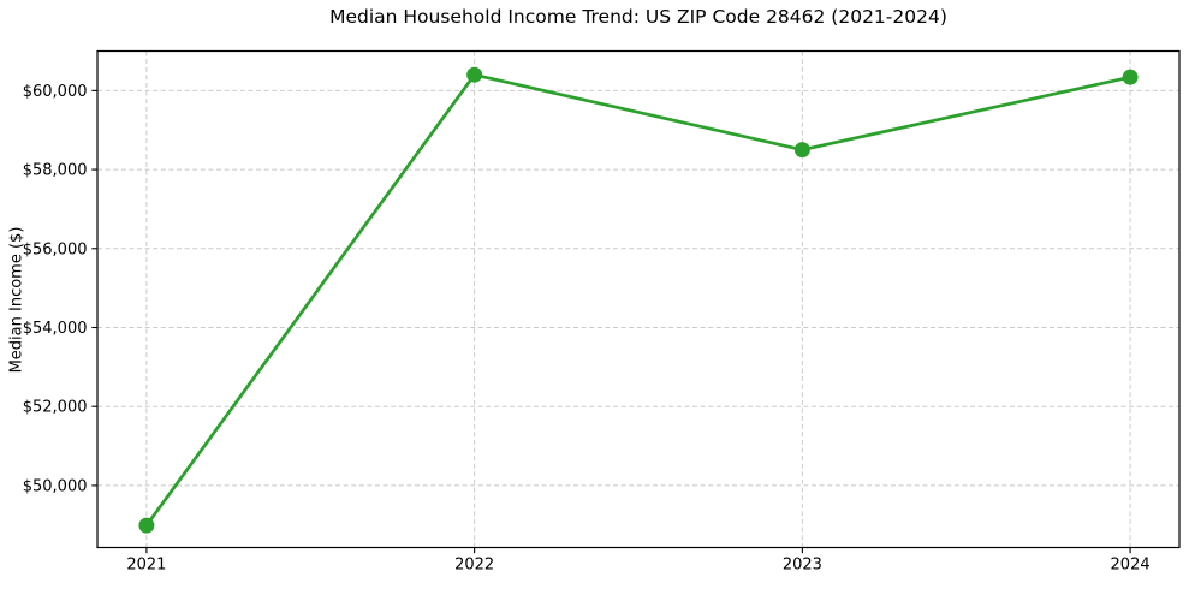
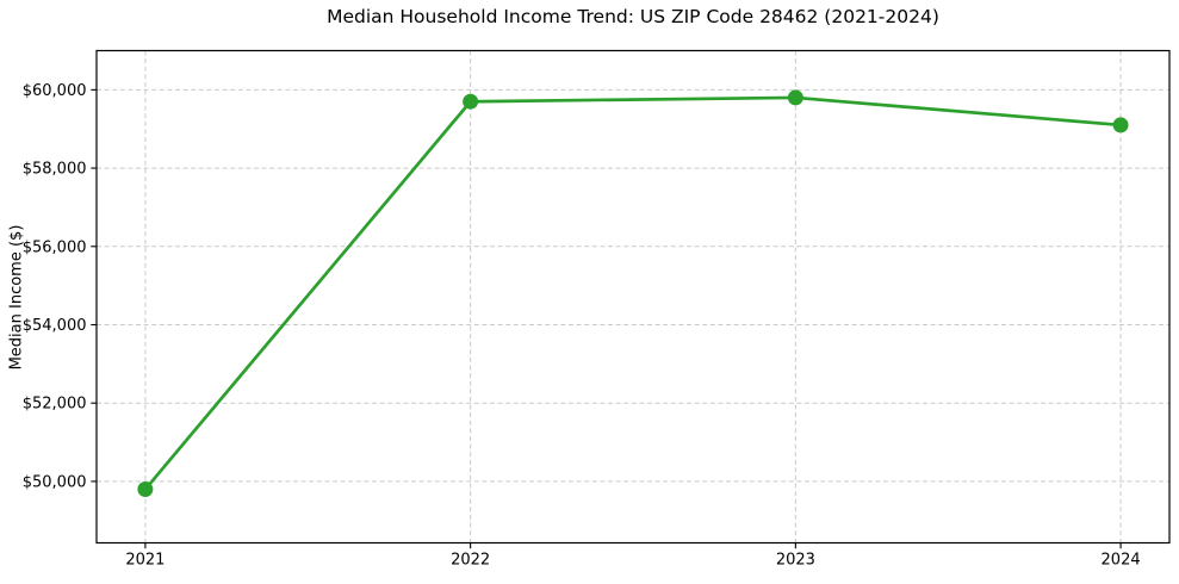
2021: $49000 -> $49800
2022: $60400 -> $59700
2023: $58500 -> $59800
2024: $60300 -> $59100
